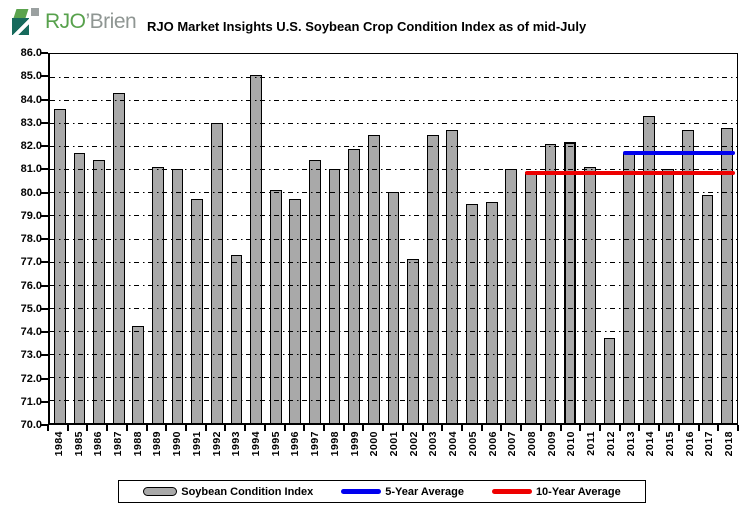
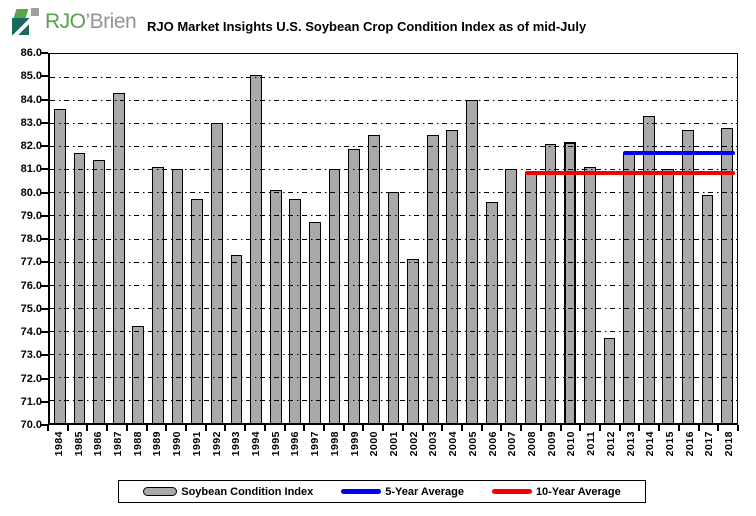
1997: 81.4 -> 78.7
2005: 79.5 -> 84.0
